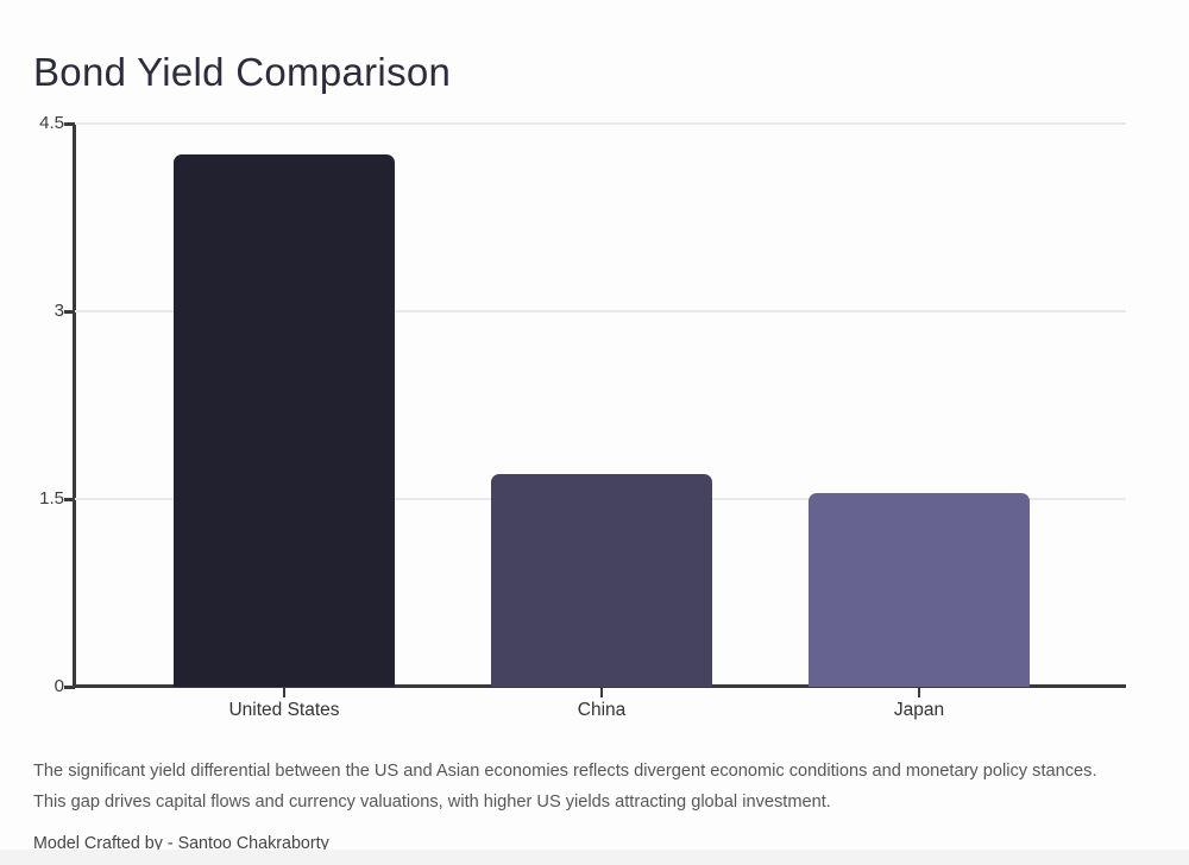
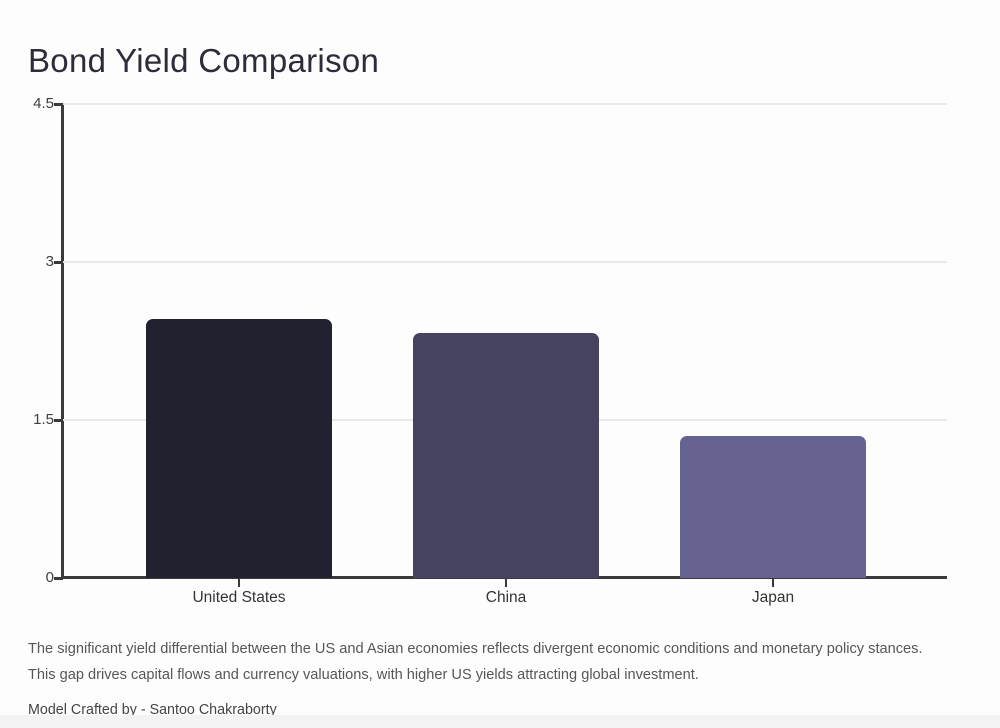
United States: 4.25 -> 2.46
China: 1.70 -> 2.33
Japan: 1.55 -> 1.35
